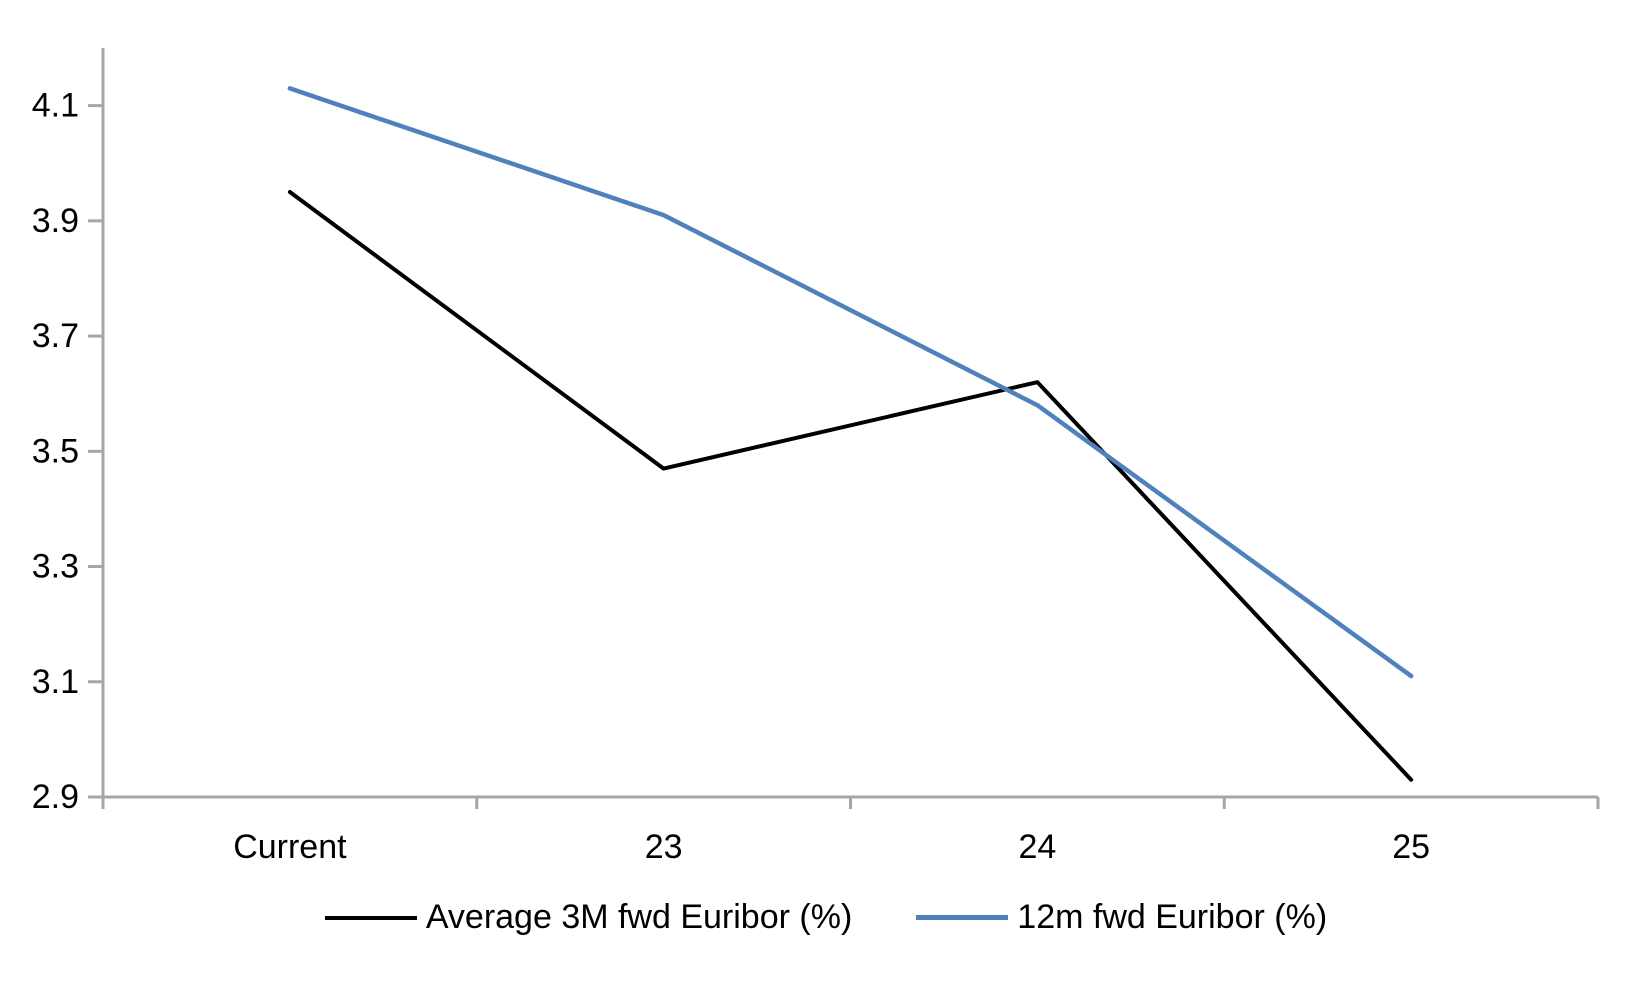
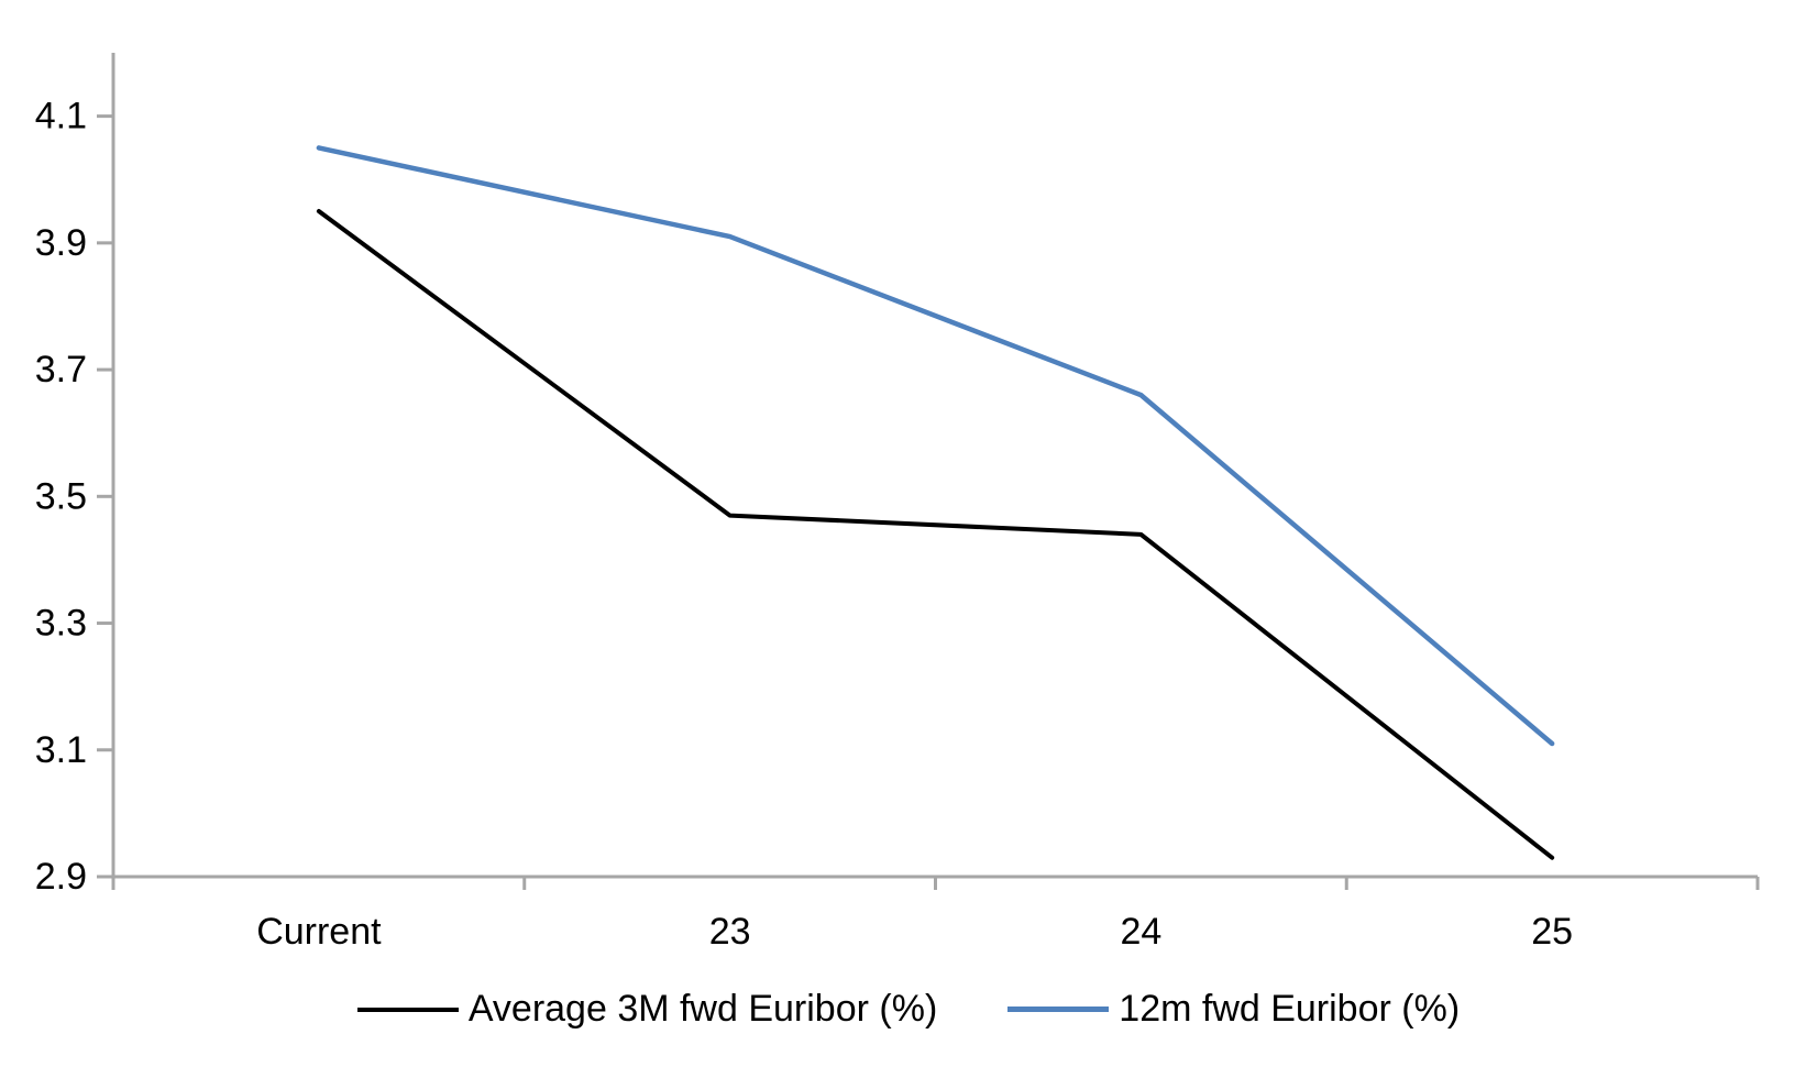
12m fwd Euribor (%)/Current: 4.13 -> 4.05
Average 3M fwd Euribor (%)/24: 3.62 -> 3.44
12m fwd Euribor (%)/24: 3.58 -> 3.66
